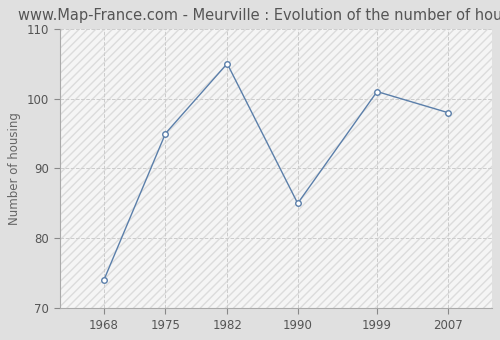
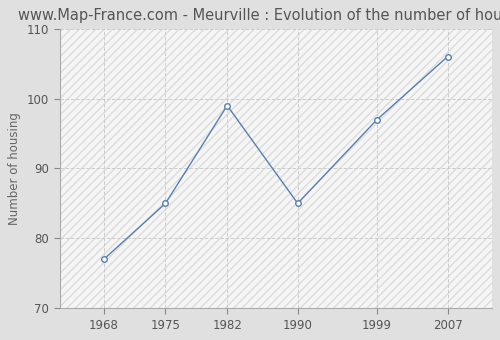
1968: 74 -> 77
1975: 95 -> 85
1982: 105 -> 99
1999: 101 -> 97
2007: 98 -> 106
